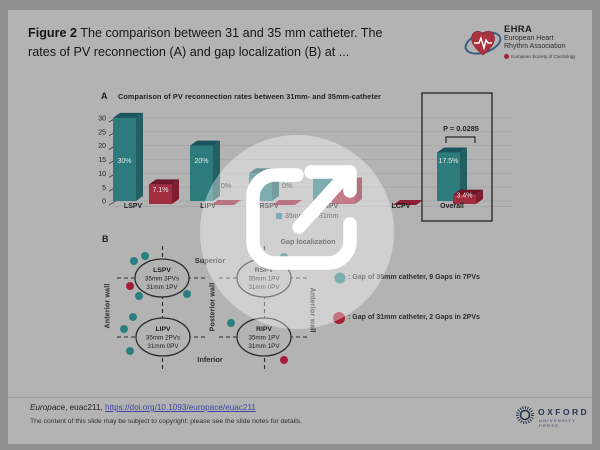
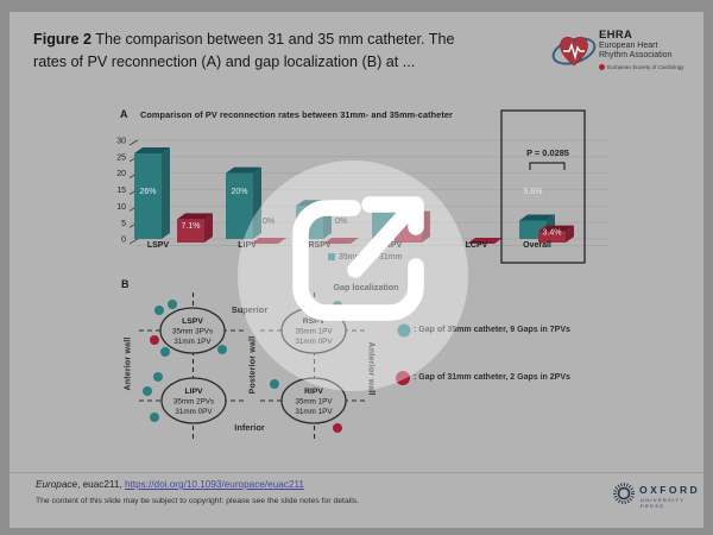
35mm/LSPV: 30% -> 26%
35mm/Overall: 17.5% -> 5.6%
